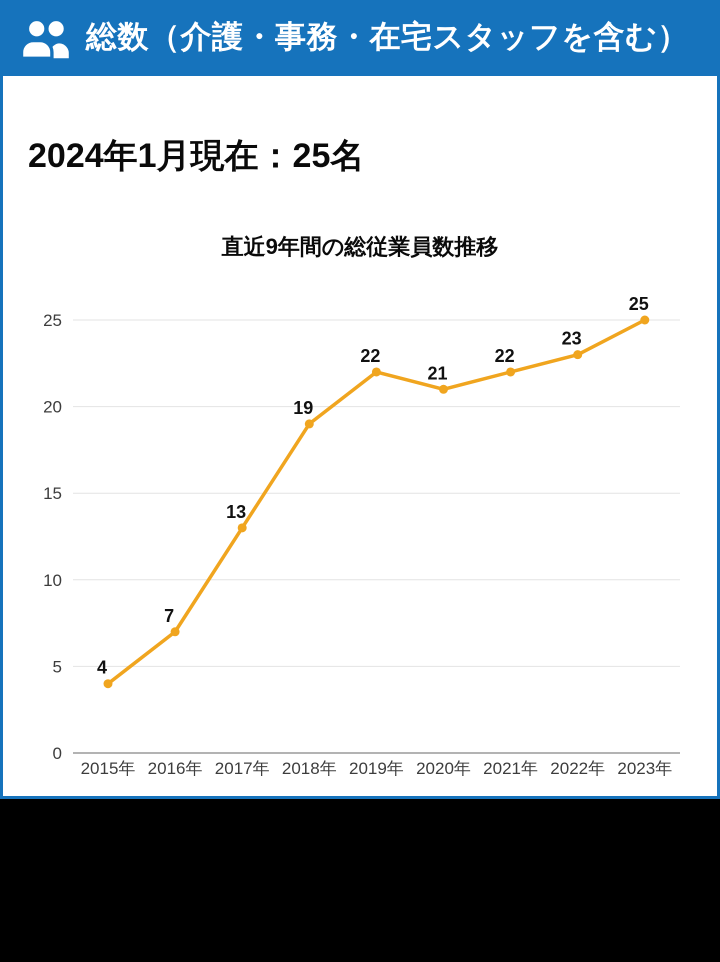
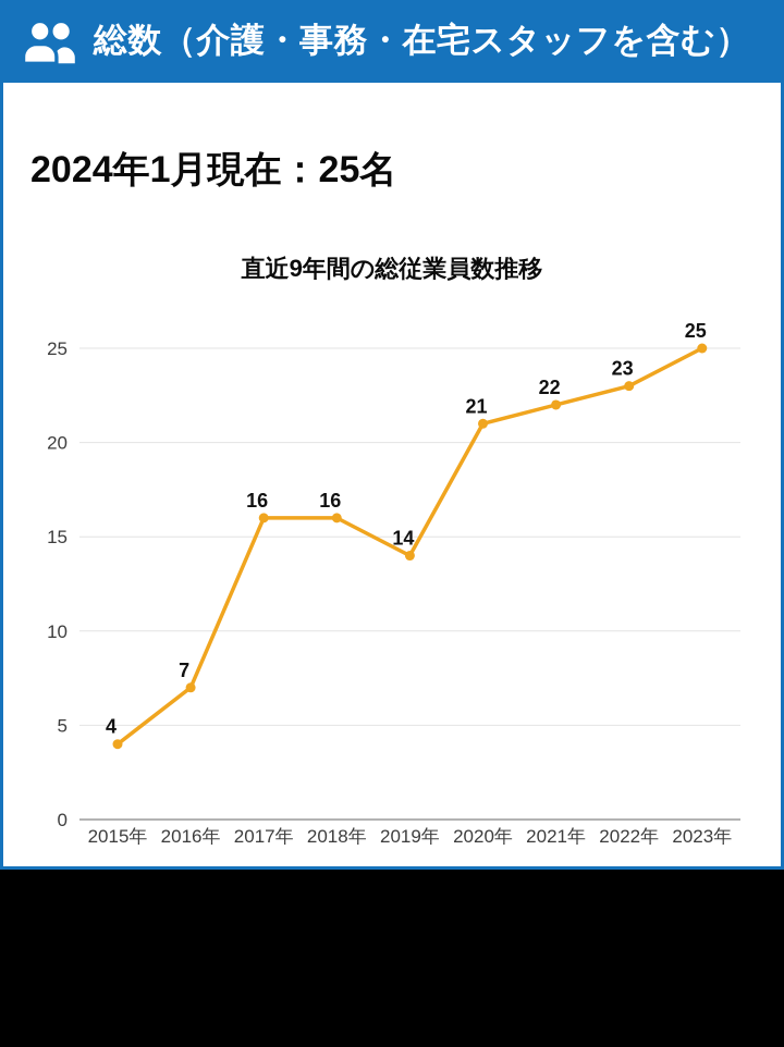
2017年: 13 -> 16
2018年: 19 -> 16
2019年: 22 -> 14
